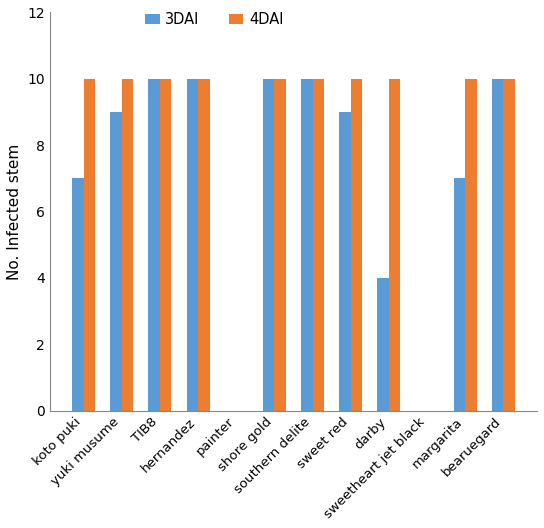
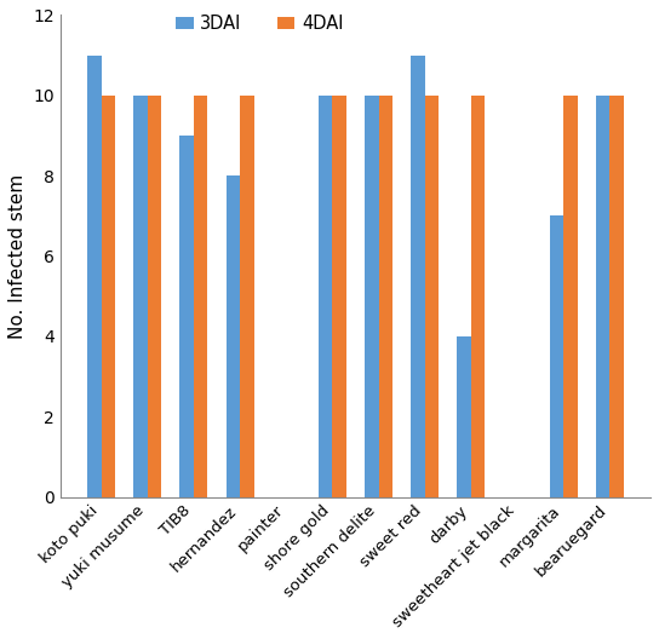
3DAI/koto puki: 7 -> 11
3DAI/yuki musume: 9 -> 10
3DAI/TIB8: 10 -> 9
3DAI/hernandez: 10 -> 8
3DAI/sweet red: 9 -> 11
